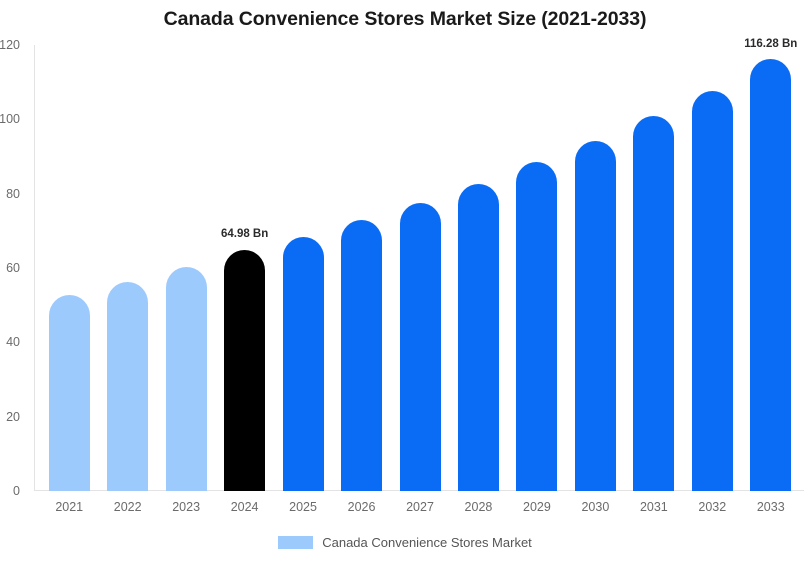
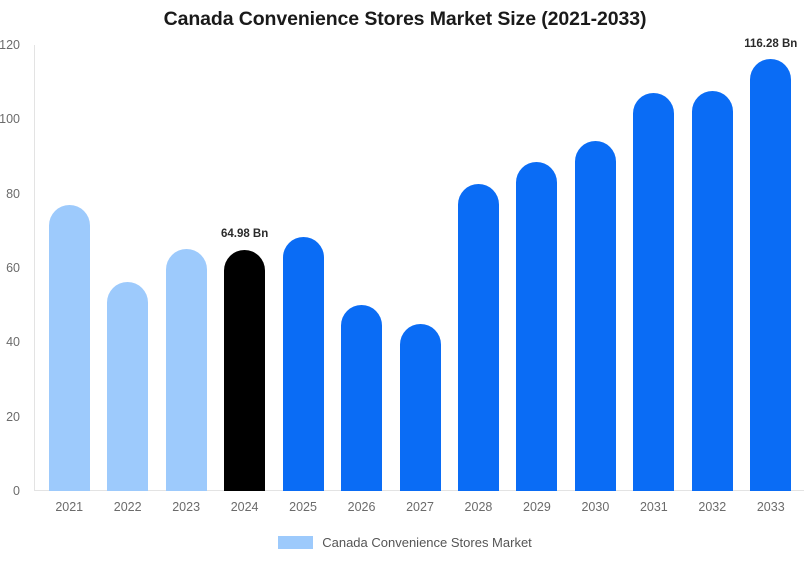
2021: 53 -> 77
2023: 60 -> 65
2026: 73 -> 50
2027: 78 -> 45
2031: 101 -> 107
